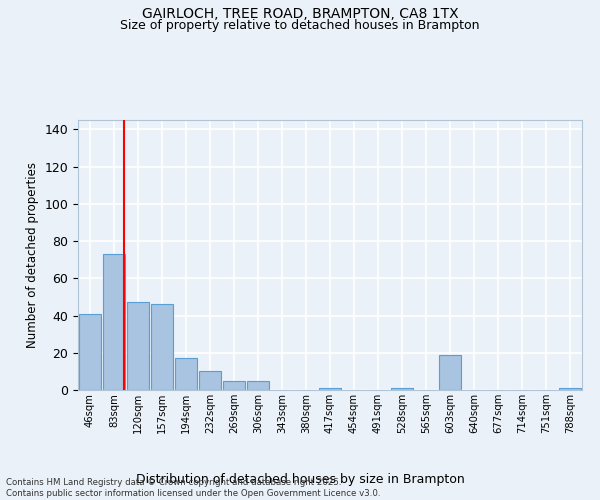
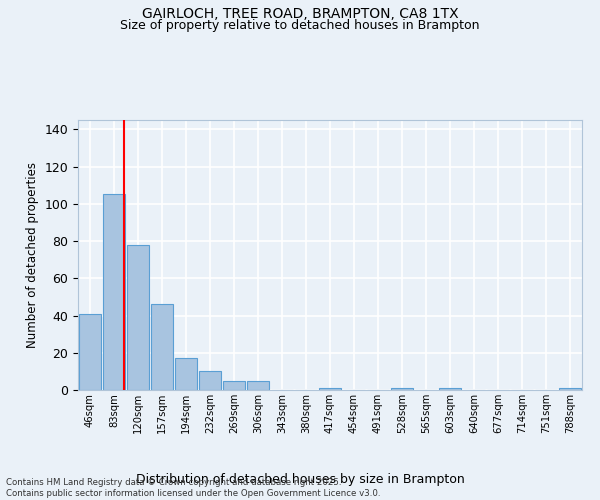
83sqm: 73 -> 105
120sqm: 47 -> 78
603sqm: 19 -> 1
